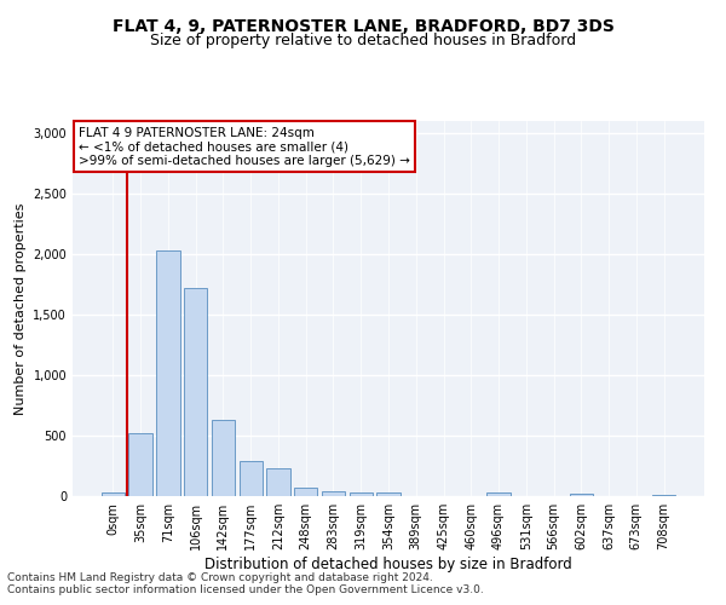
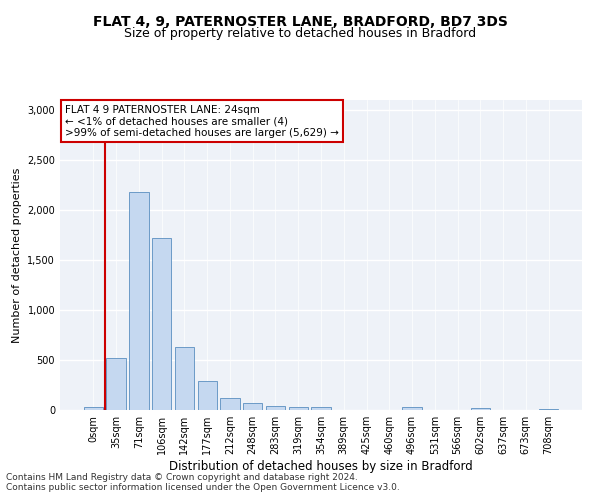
71sqm: 2,030 -> 2,180
212sqm: 230 -> 120
